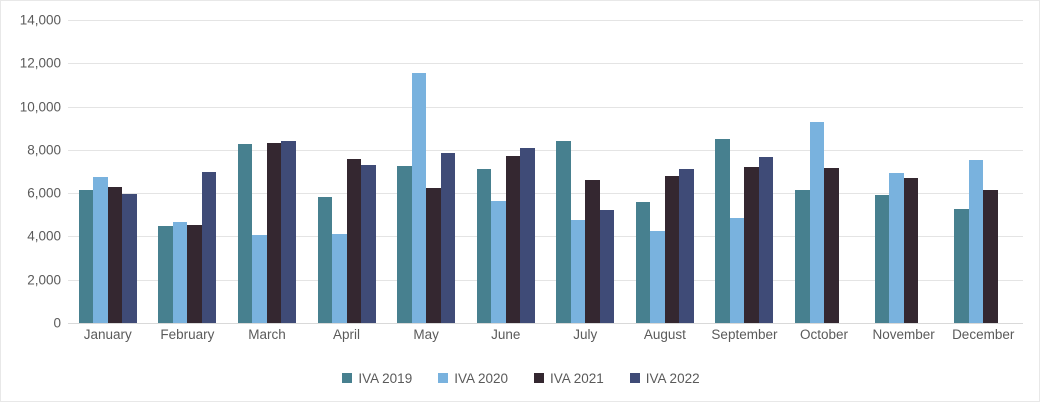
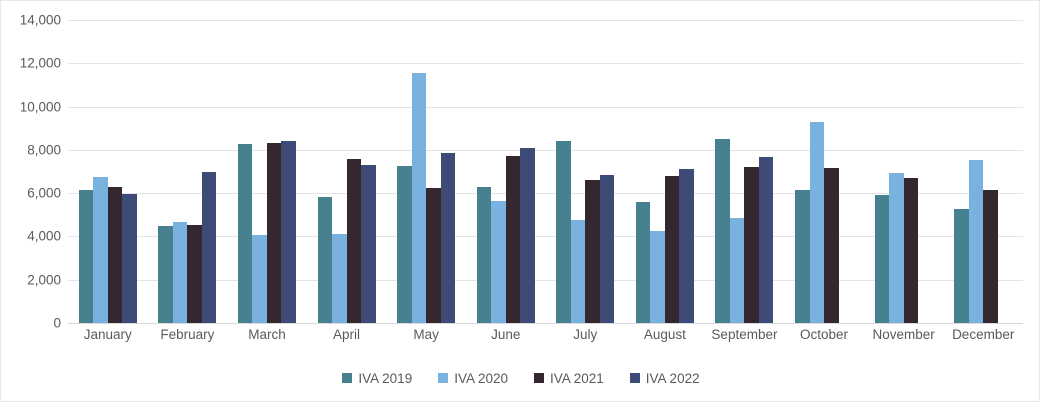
IVA 2019/June: 7100 -> 6300
IVA 2022/July: 5200 -> 6800
